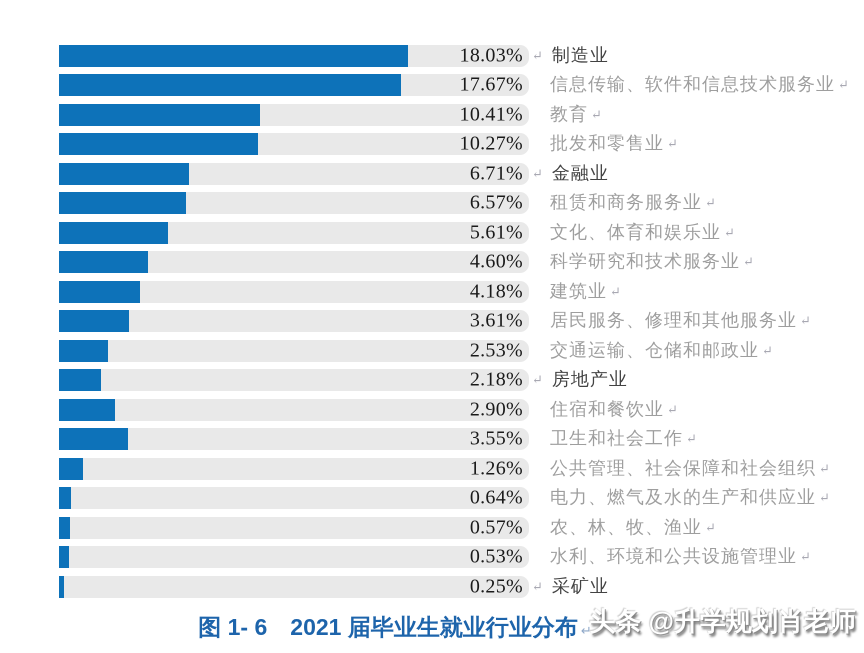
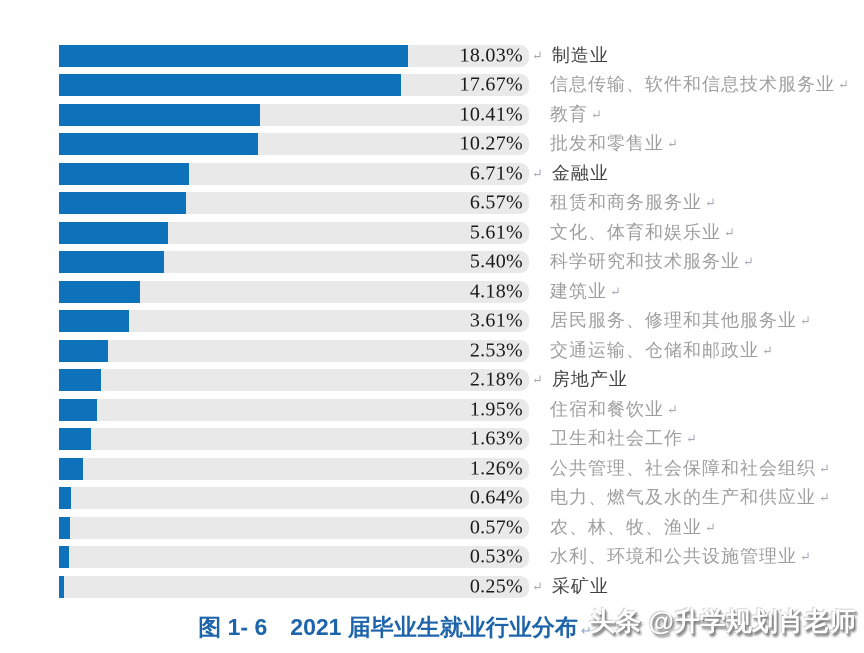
科学研究和技术服务业: 4.60% -> 5.40%
住宿和餐饮业: 2.90% -> 1.95%
卫生和社会工作: 3.55% -> 1.63%
